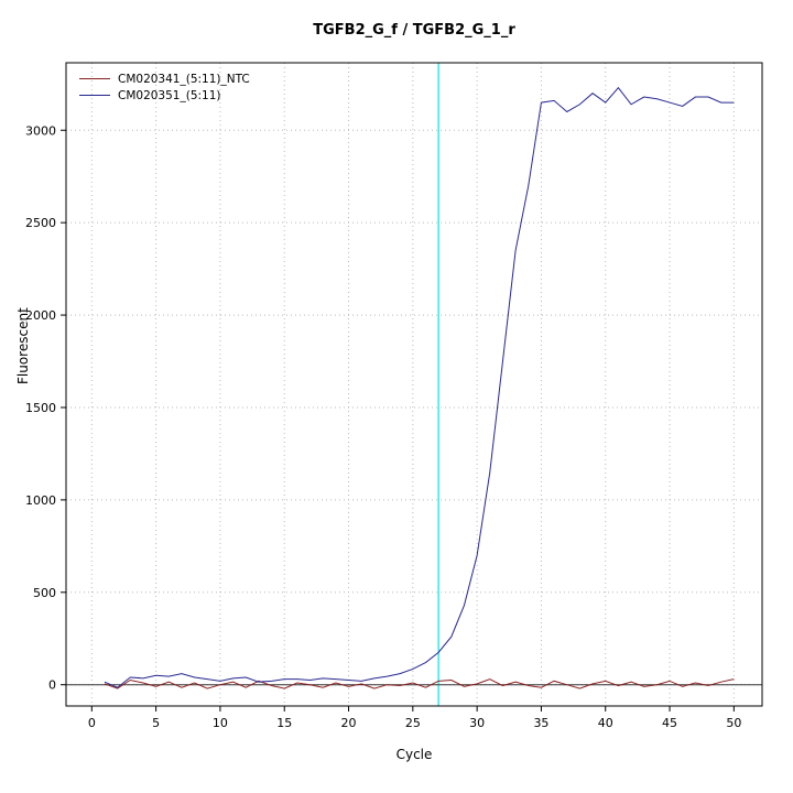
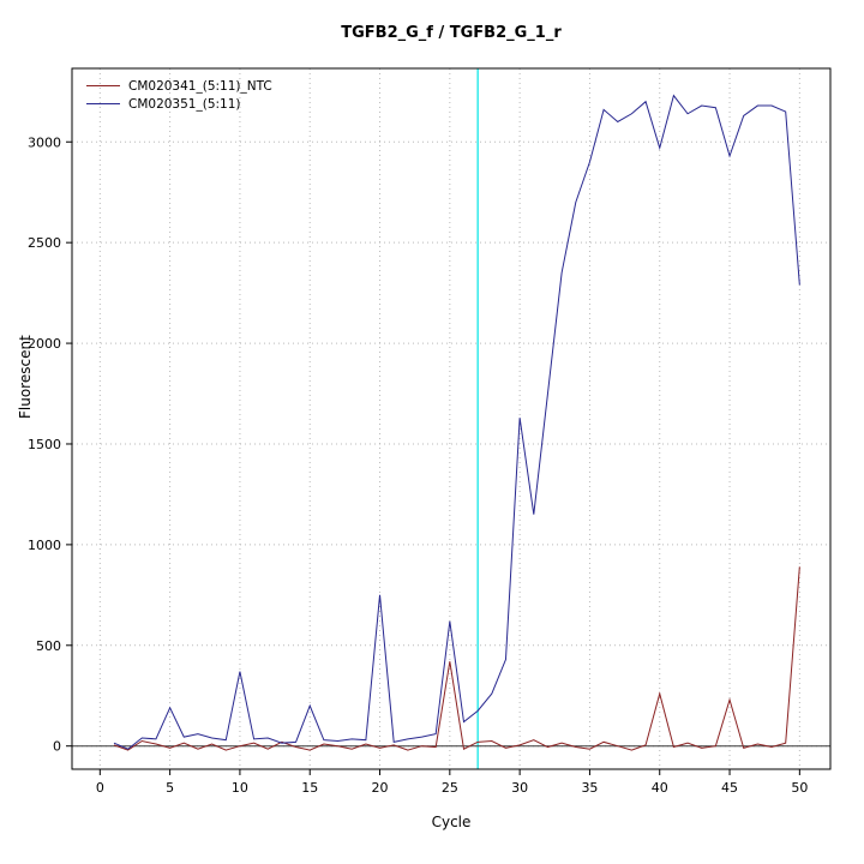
CM020351_(5:11)/5: 50 -> 190
CM020351_(5:11)/10: 20 -> 370
CM020351_(5:11)/15: 30 -> 200
CM020351_(5:11)/20: 20 -> 750
CM020341_(5:11)_NTC/25: 10 -> 420
CM020351_(5:11)/25: 80 -> 620
CM020351_(5:11)/30: 700 -> 1630
CM020351_(5:11)/35: 3150 -> 2900
CM020341_(5:11)_NTC/40: 20 -> 260
CM020351_(5:11)/40: 3150 -> 2970
CM020341_(5:11)_NTC/45: 20 -> 230
CM020351_(5:11)/45: 3150 -> 2930
CM020341_(5:11)_NTC/50: 30 -> 890
CM020351_(5:11)/50: 3150 -> 2290
